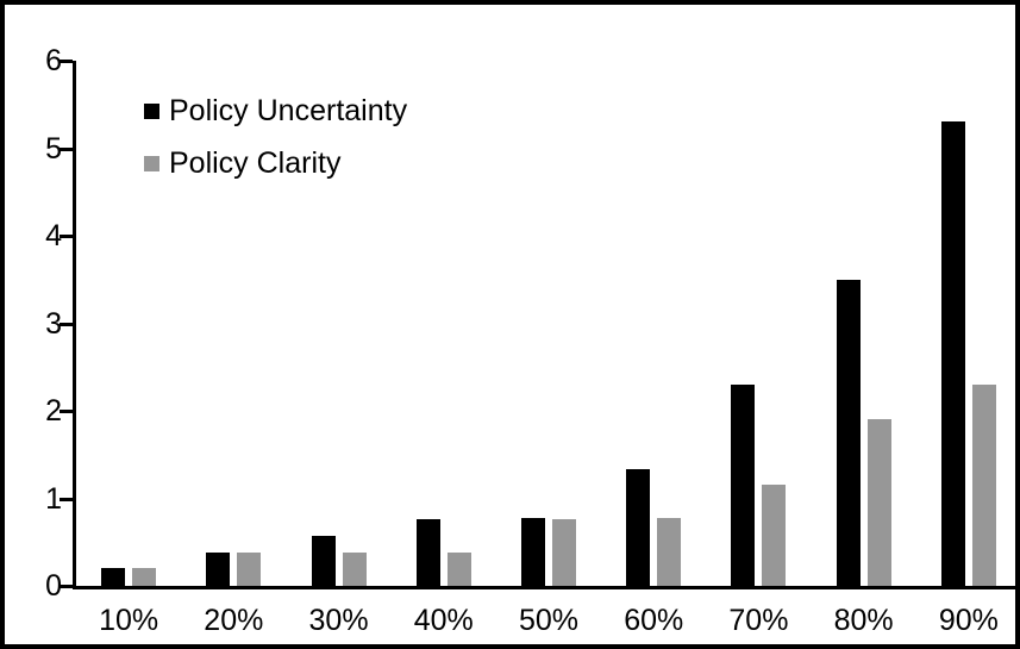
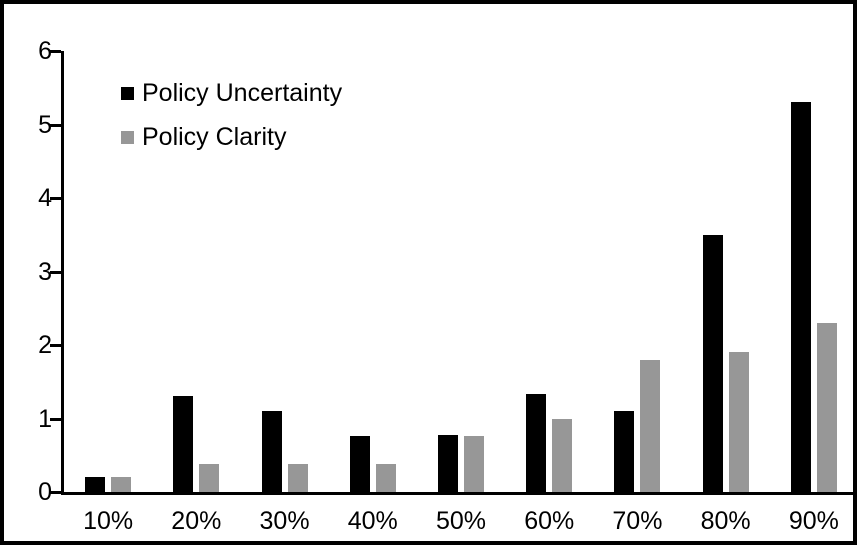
Policy Uncertainty/20%: 0.4 -> 1.3
Policy Uncertainty/30%: 0.6 -> 1.1
Policy Clarity/60%: 0.8 -> 1.0
Policy Uncertainty/70%: 2.3 -> 1.1
Policy Clarity/70%: 1.1 -> 1.8
